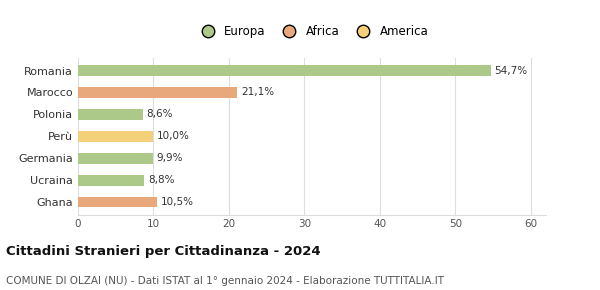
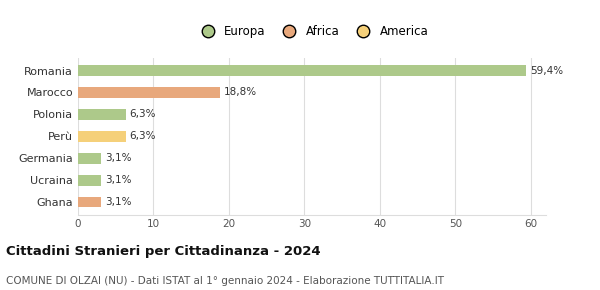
Romania: 54,7% -> 59,4%
Marocco: 21,1% -> 18,8%
Polonia: 8,6% -> 6,3%
Perù: 10,0% -> 6,3%
Germania: 9,9% -> 3,1%
Ucraina: 8,8% -> 3,1%
Ghana: 10,5% -> 3,1%
